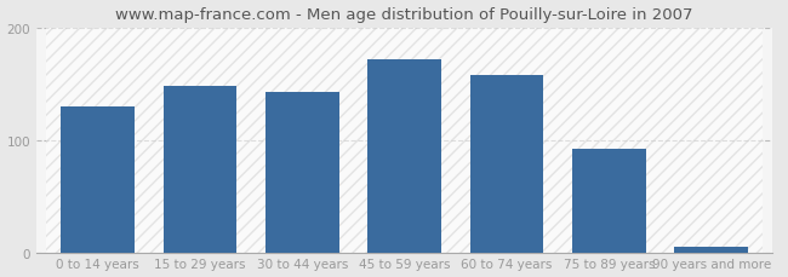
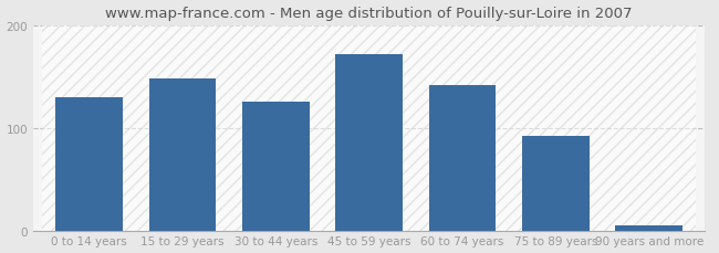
30 to 44 years: 143 -> 126
60 to 74 years: 158 -> 142
